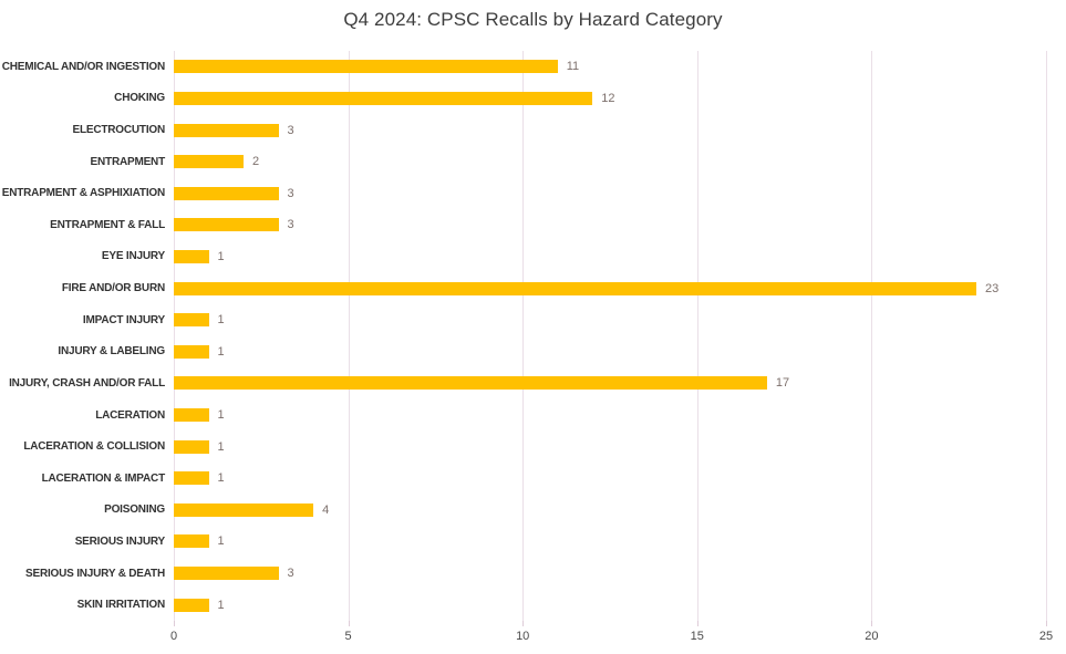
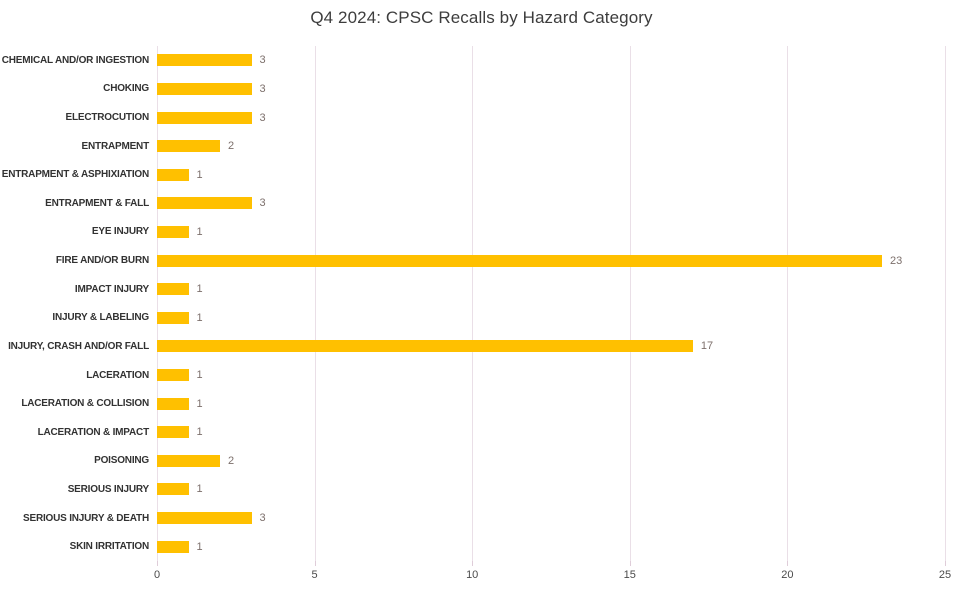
CHEMICAL AND/OR INGESTION: 11 -> 3
CHOKING: 12 -> 3
ENTRAPMENT & ASPHIXIATION: 3 -> 1
POISONING: 4 -> 2
